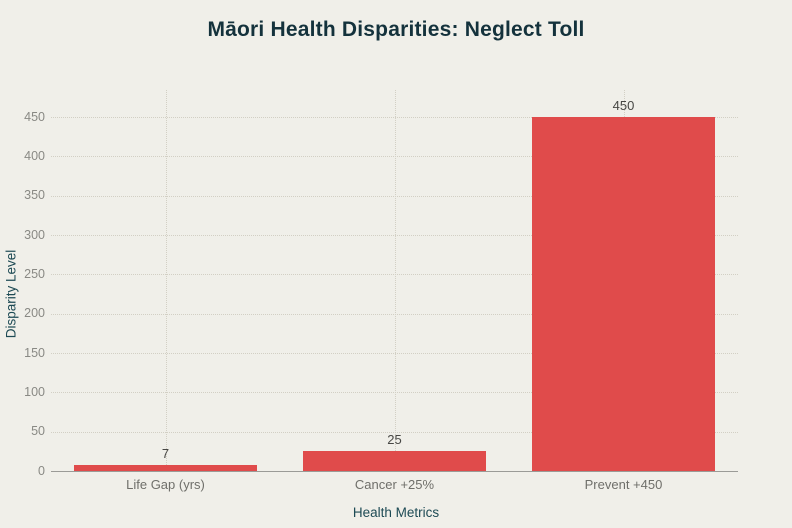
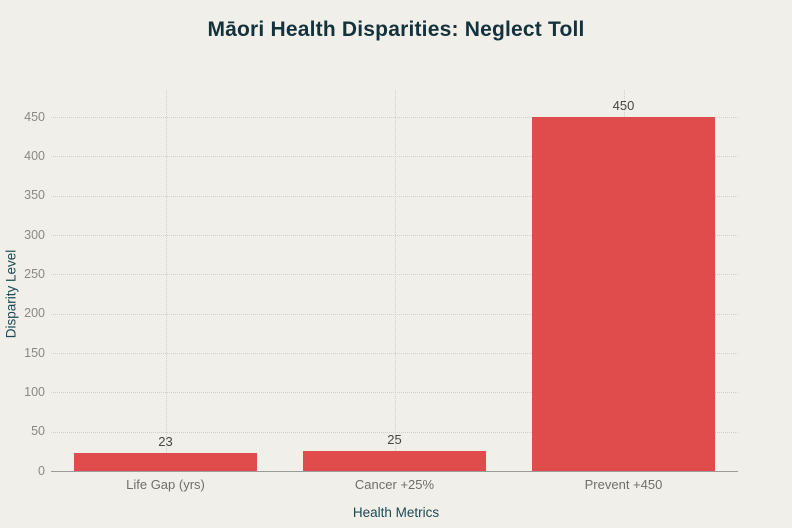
Life Gap (yrs): 7 -> 23
